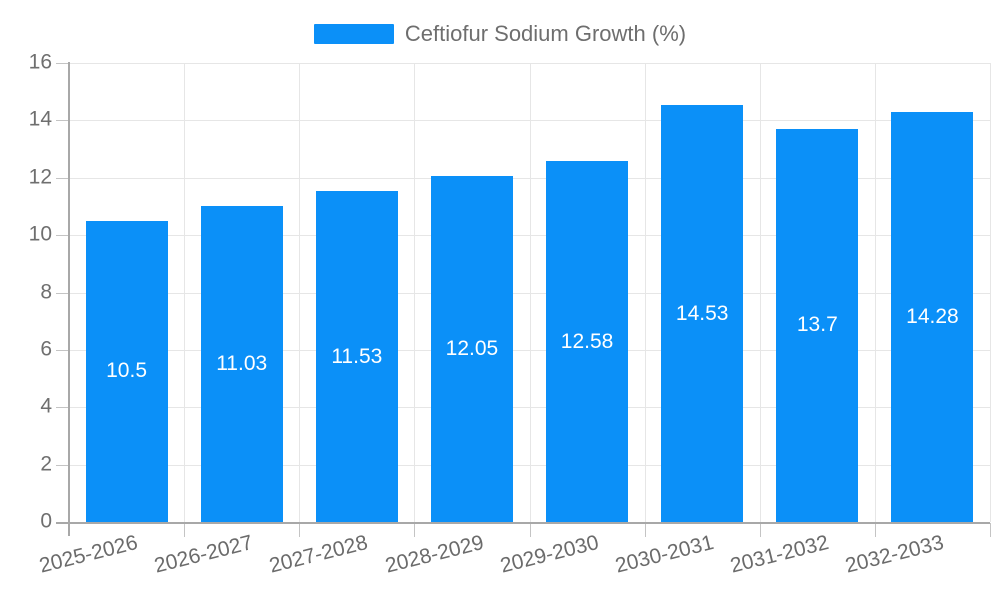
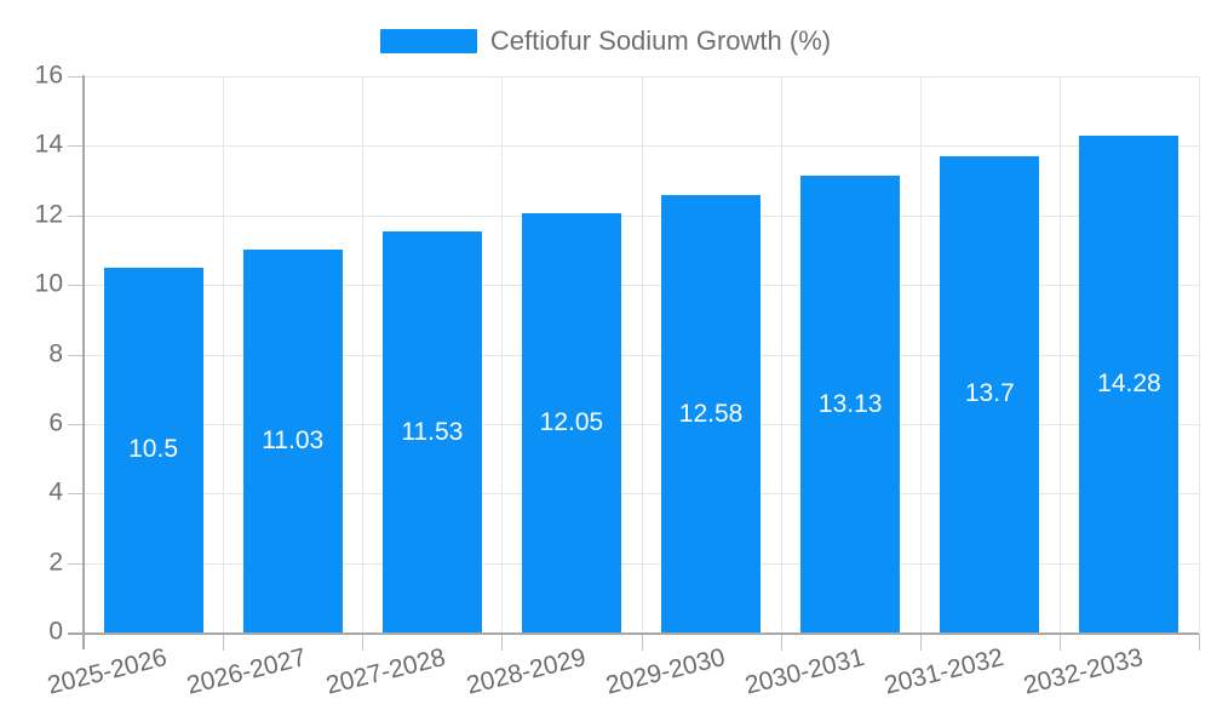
2030-2031: 14.53 -> 13.13
